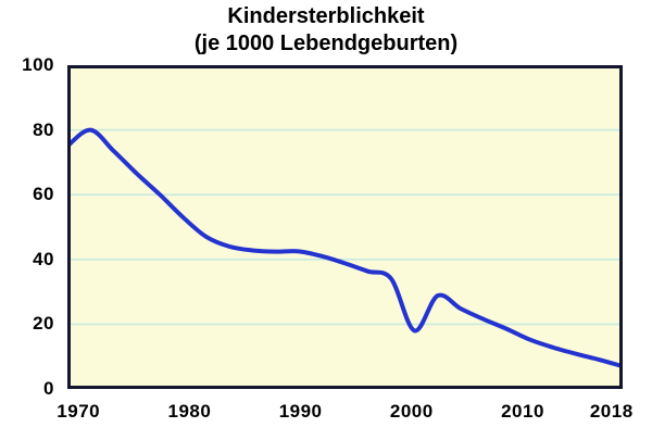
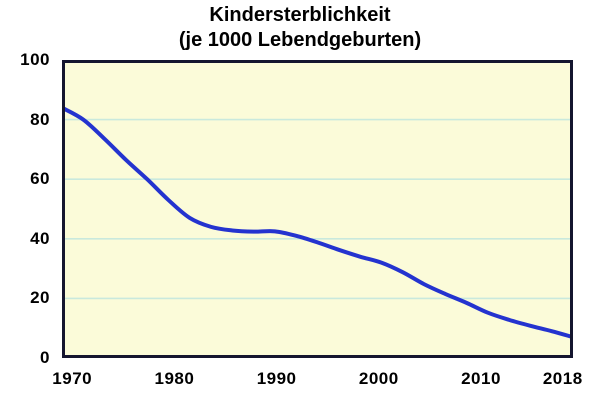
1970: 75 -> 84
2000: 18 -> 32
